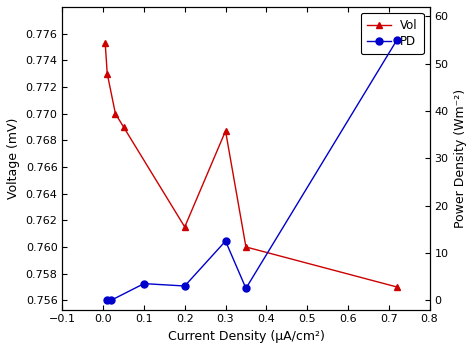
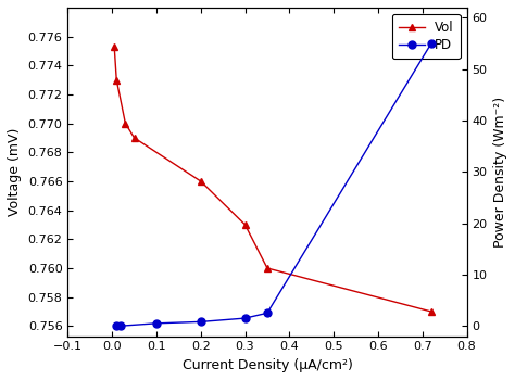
PD/0.1: 3.5 -> 0.5
Vol/0.2: 0.7615 -> 0.7660
PD/0.2: 3.0 -> 0.8
Vol/0.3: 0.7687 -> 0.7630
PD/0.3: 12.5 -> 1.5
